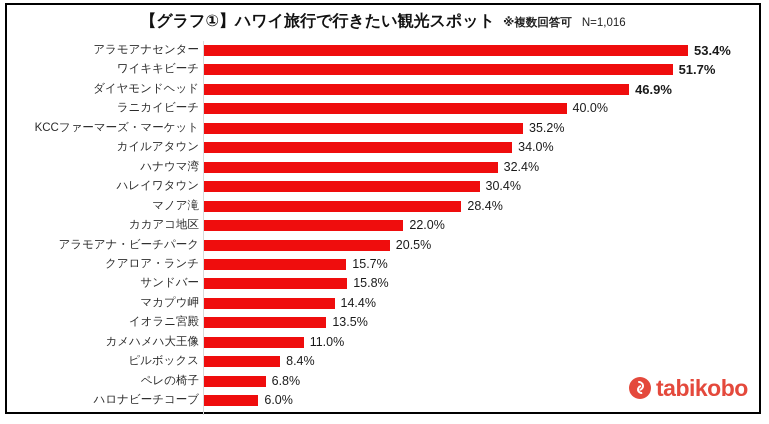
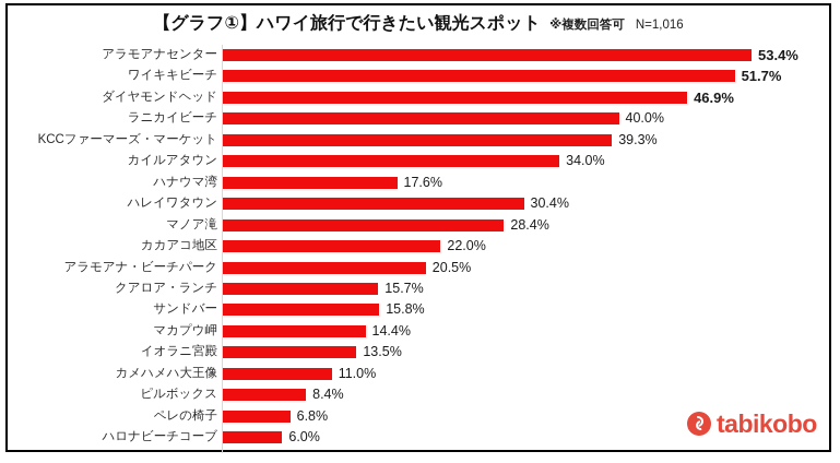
KCCファーマーズ・マーケット: 35.2% -> 39.3%
ハナウマ湾: 32.4% -> 17.6%
